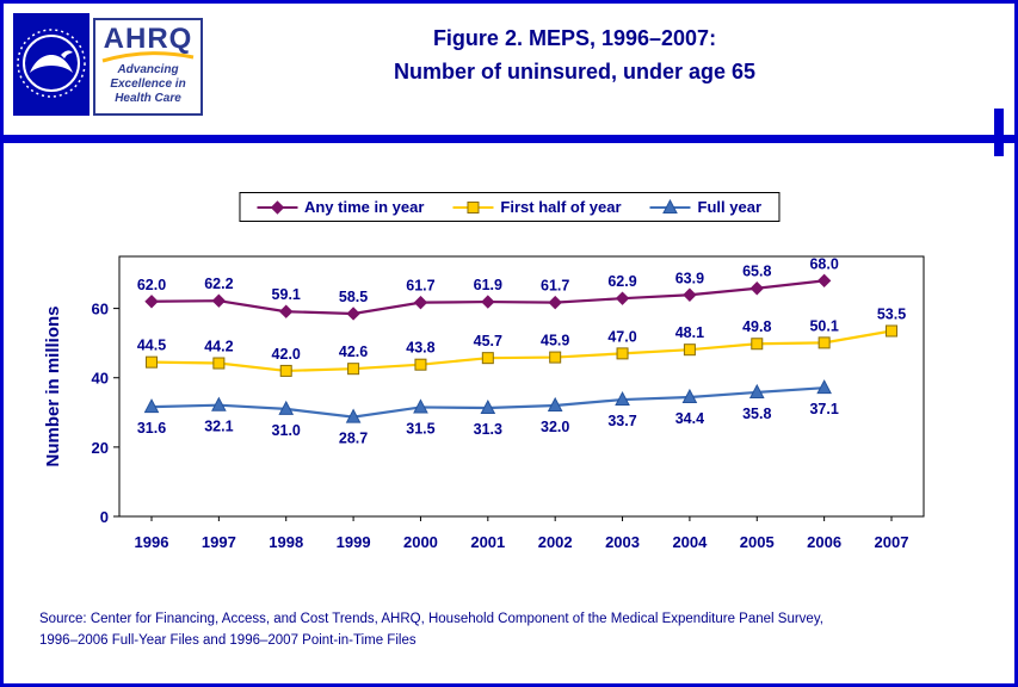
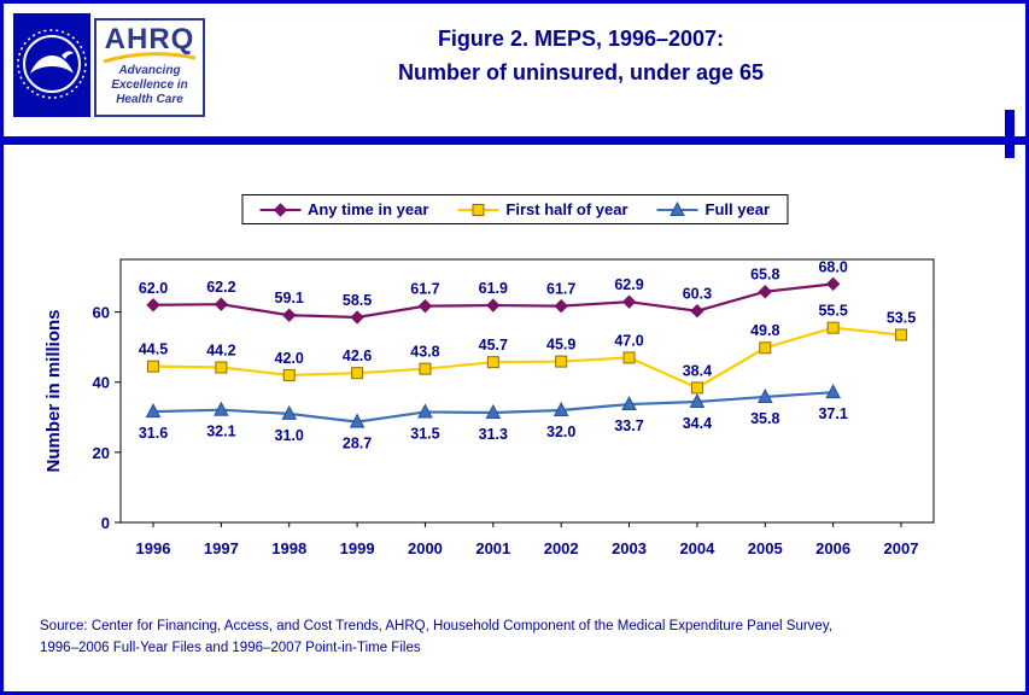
Any time in year/2004: 63.9 -> 60.3
First half of year/2004: 48.1 -> 38.4
First half of year/2006: 50.1 -> 55.5
